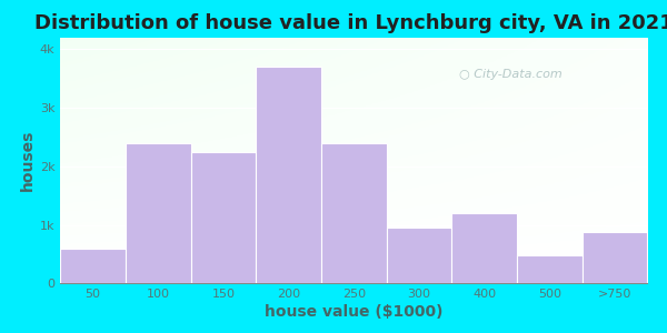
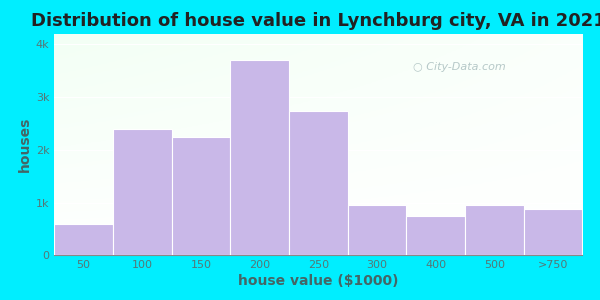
250: 2.40k -> 2.74k
400: 1.20k -> 0.74k
500: 0.48k -> 0.96k
